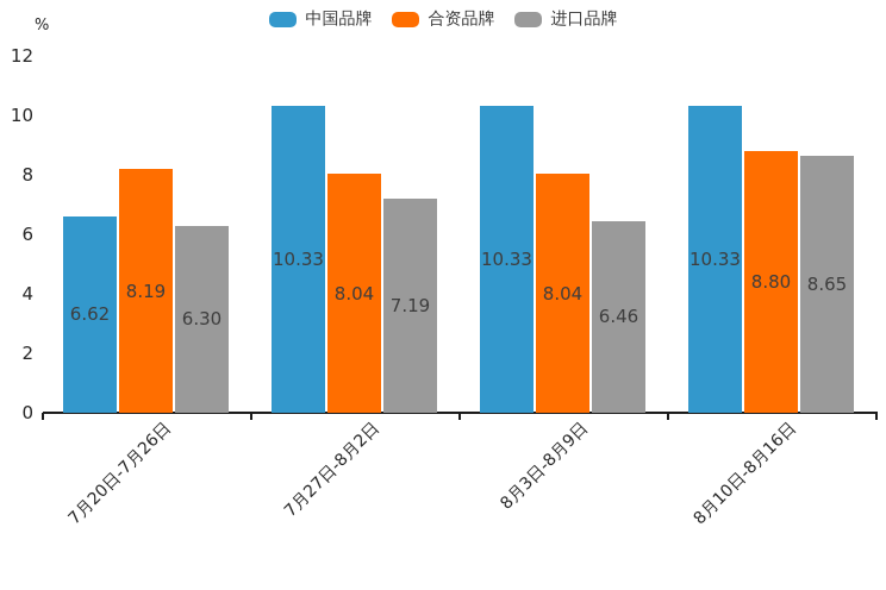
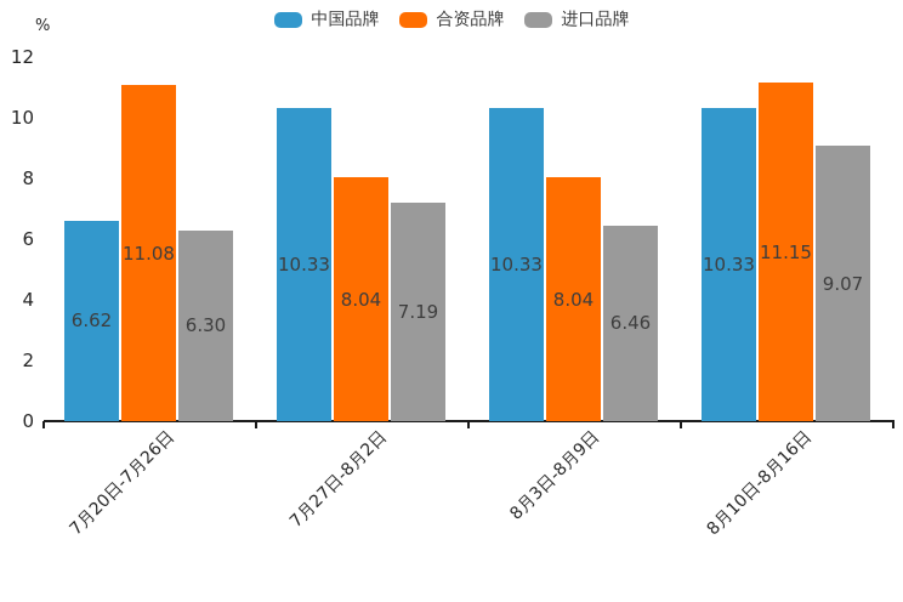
合资品牌/7月20日-7月26日: 8.19 -> 11.08
合资品牌/8月10日-8月16日: 8.80 -> 11.15
进口品牌/8月10日-8月16日: 8.65 -> 9.07
